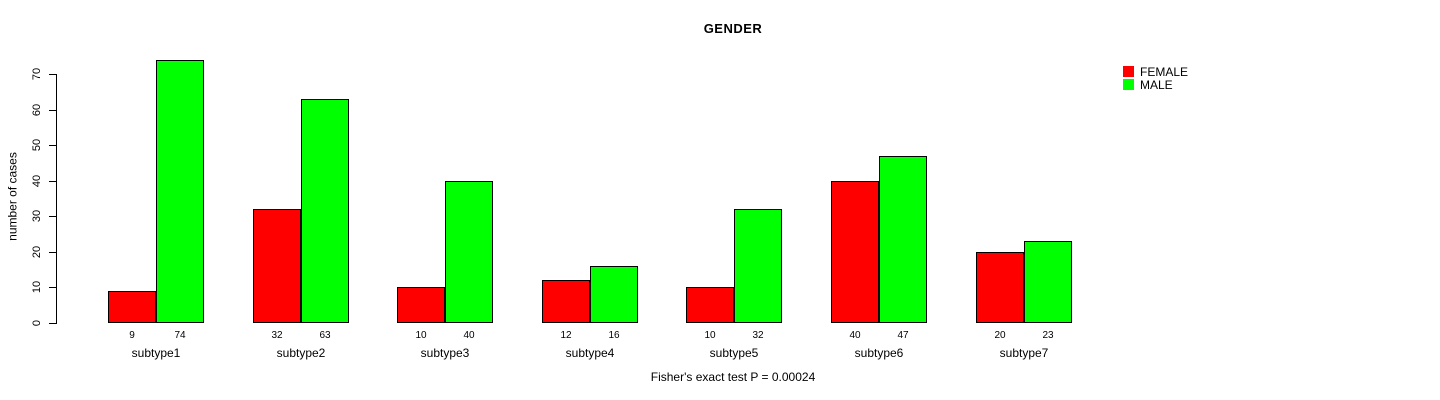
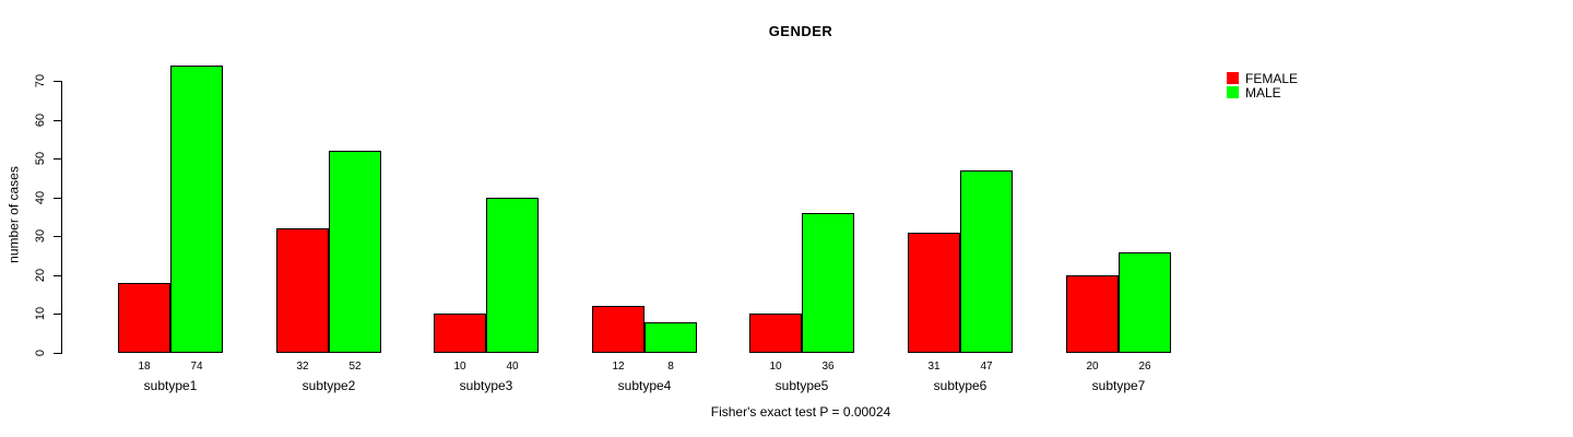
FEMALE/subtype1: 9 -> 18
MALE/subtype2: 63 -> 52
MALE/subtype4: 16 -> 8
MALE/subtype5: 32 -> 36
FEMALE/subtype6: 40 -> 31
MALE/subtype7: 23 -> 26
